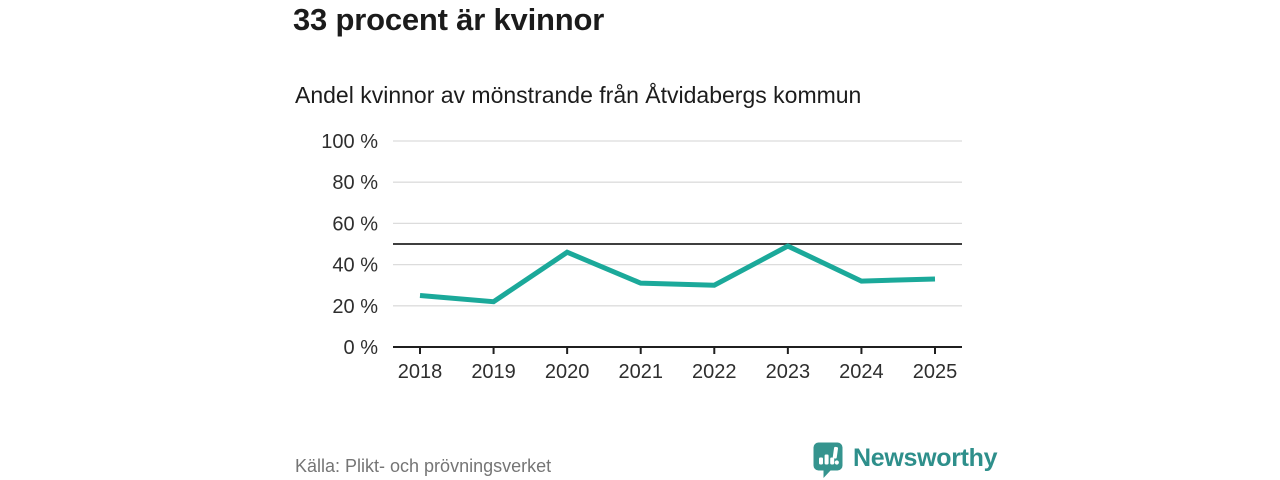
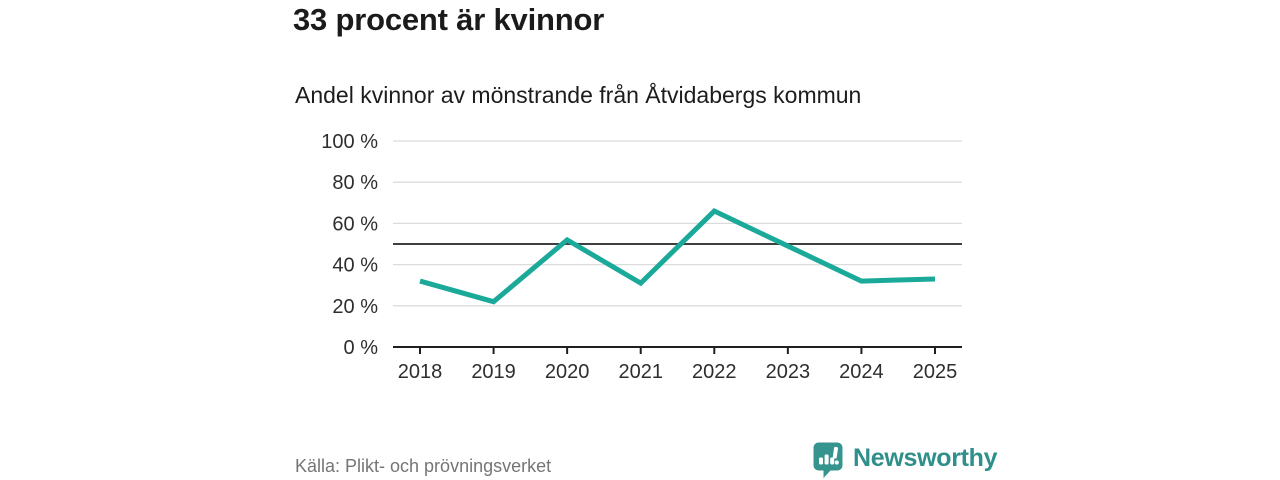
2018: 25% -> 32%
2020: 46% -> 52%
2022: 30% -> 66%
